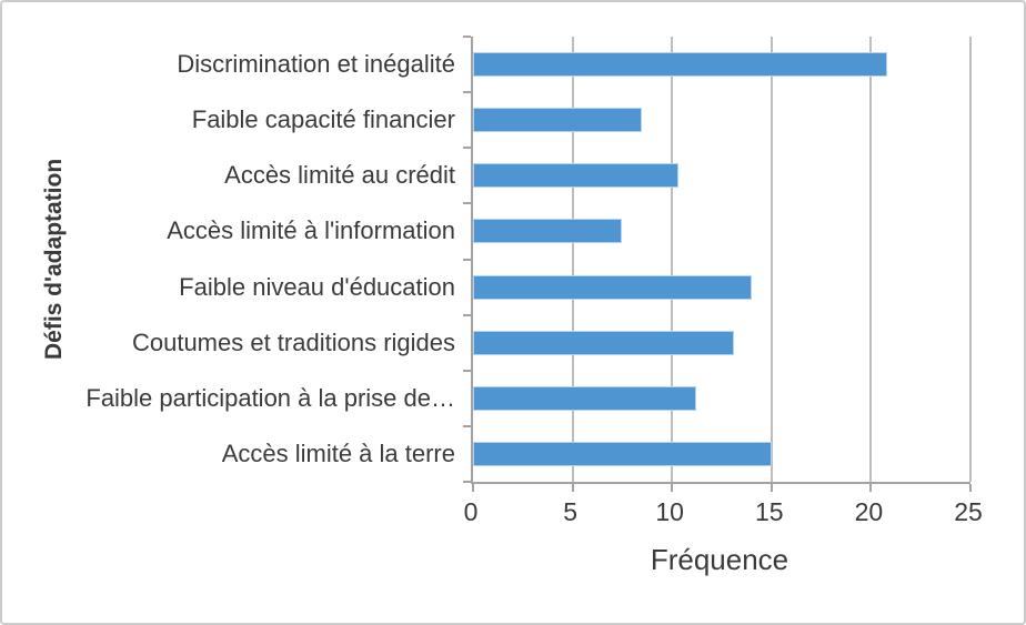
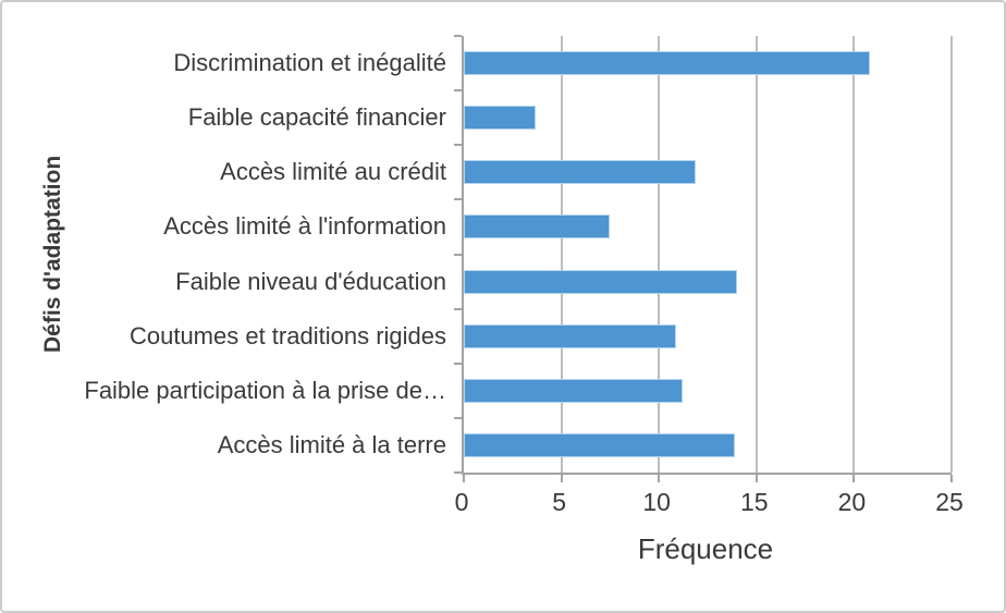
Faible capacité financier: 8.5 -> 3.7
Accès limité au crédit: 10.3 -> 11.9
Coutumes et traditions rigides: 13.1 -> 10.9
Accès limité à la terre: 15.0 -> 13.9
